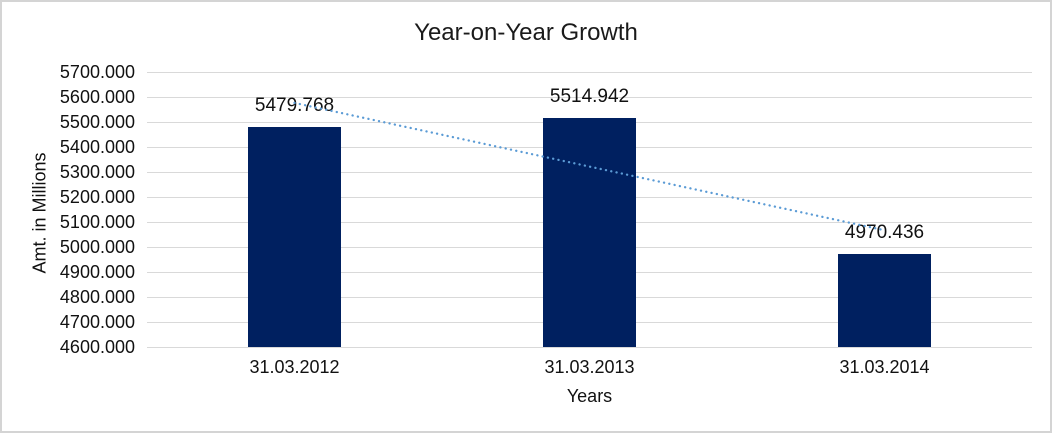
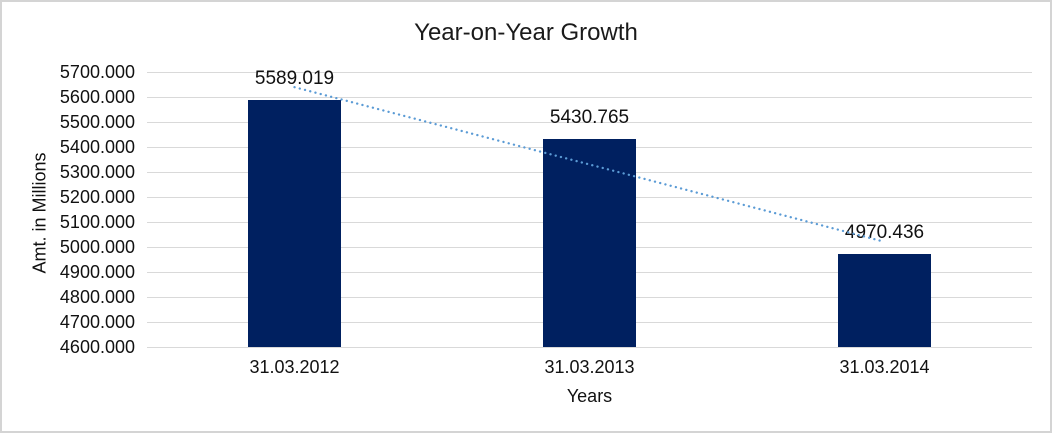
31.03.2012: 5479.768 -> 5589.019
31.03.2013: 5514.942 -> 5430.765
